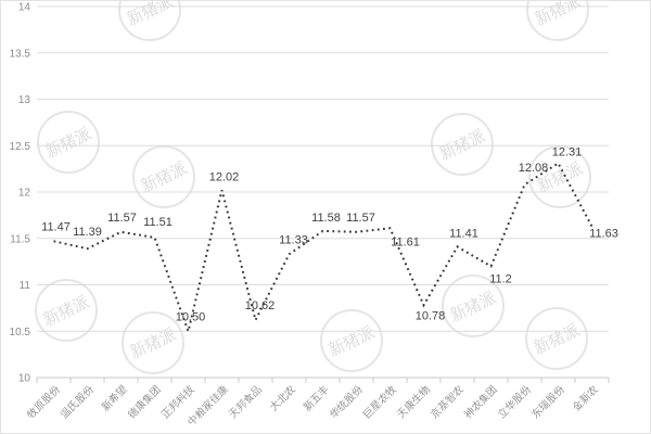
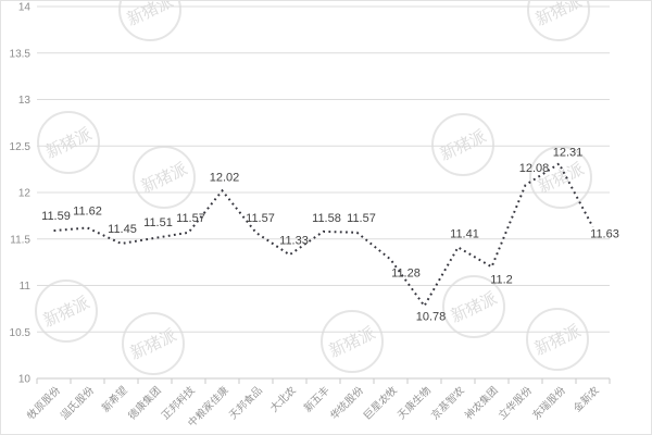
牧原股份: 11.47 -> 11.59
温氏股份: 11.39 -> 11.62
新希望: 11.57 -> 11.45
正邦科技: 10.50 -> 11.57
天邦食品: 10.62 -> 11.57
巨星农牧: 11.61 -> 11.28
